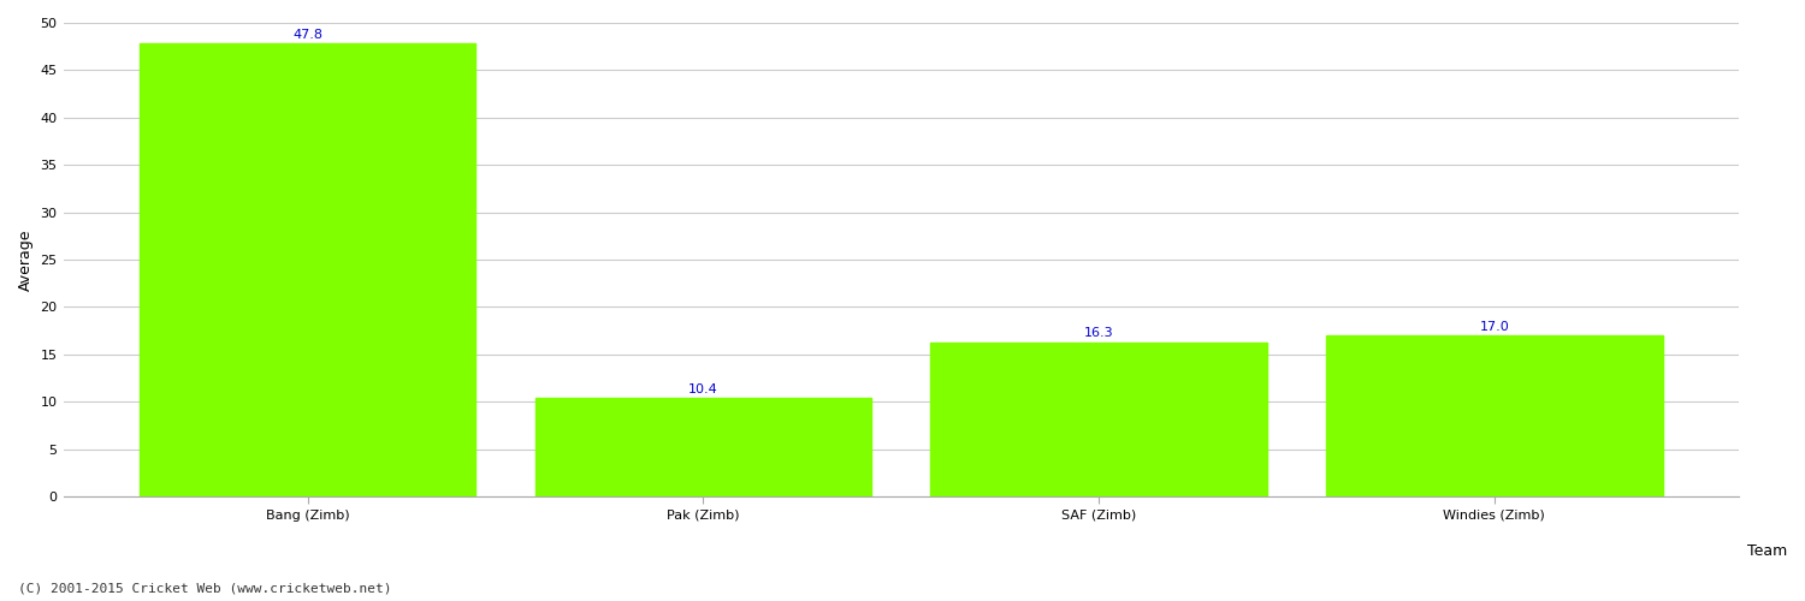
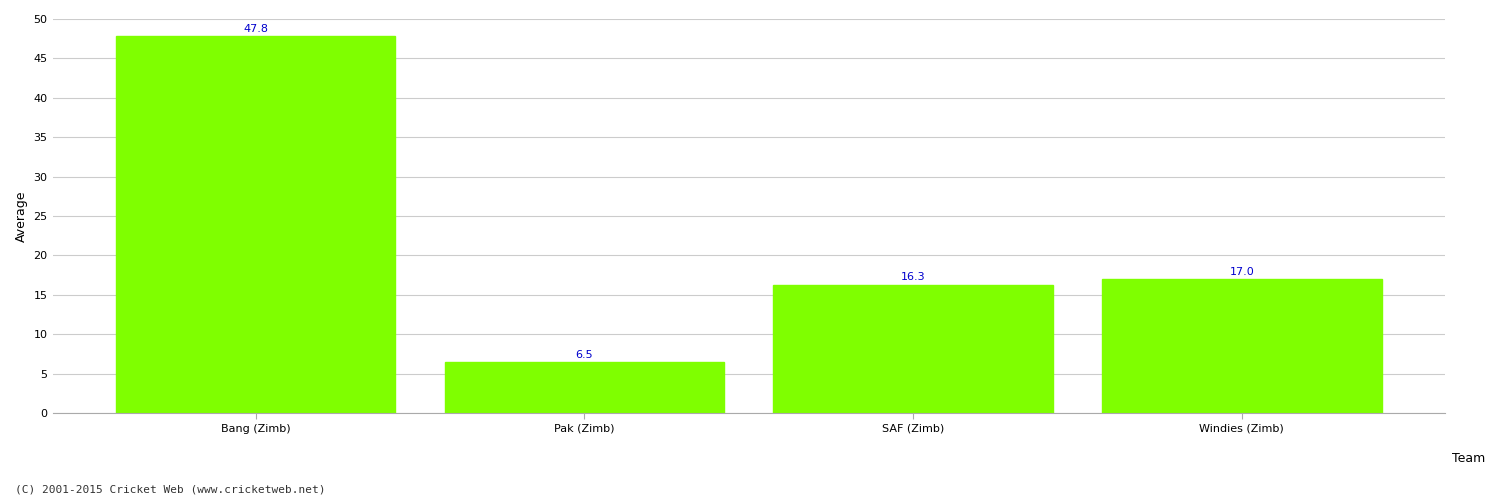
Pak (Zimb): 10.4 -> 6.5
